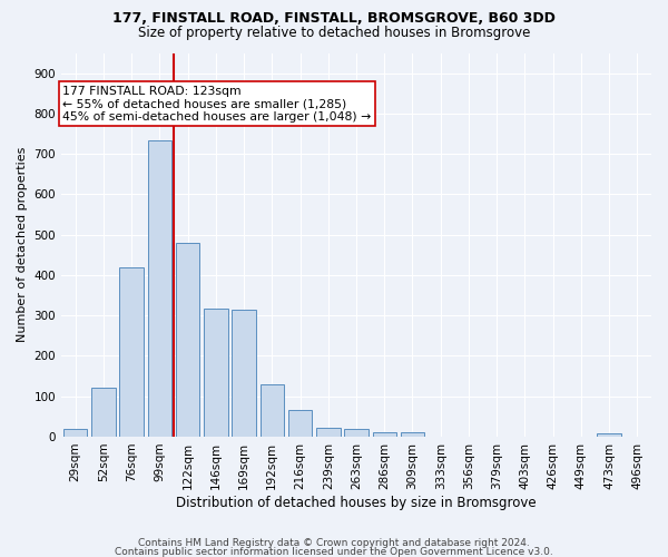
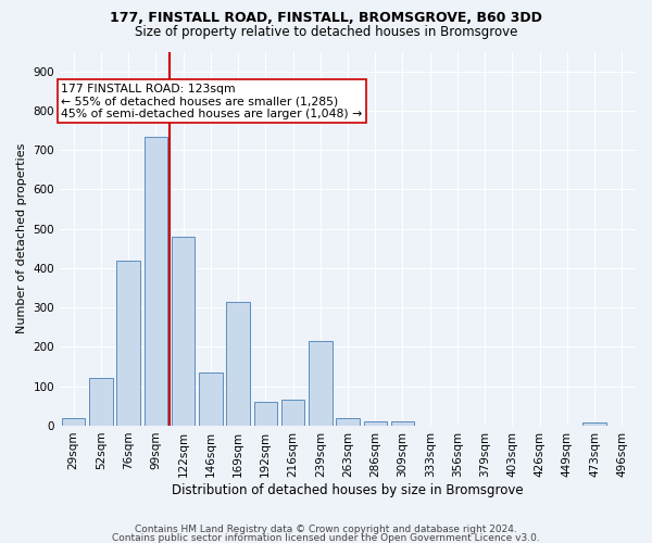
146sqm: 316 -> 135
192sqm: 130 -> 60
239sqm: 22 -> 215
